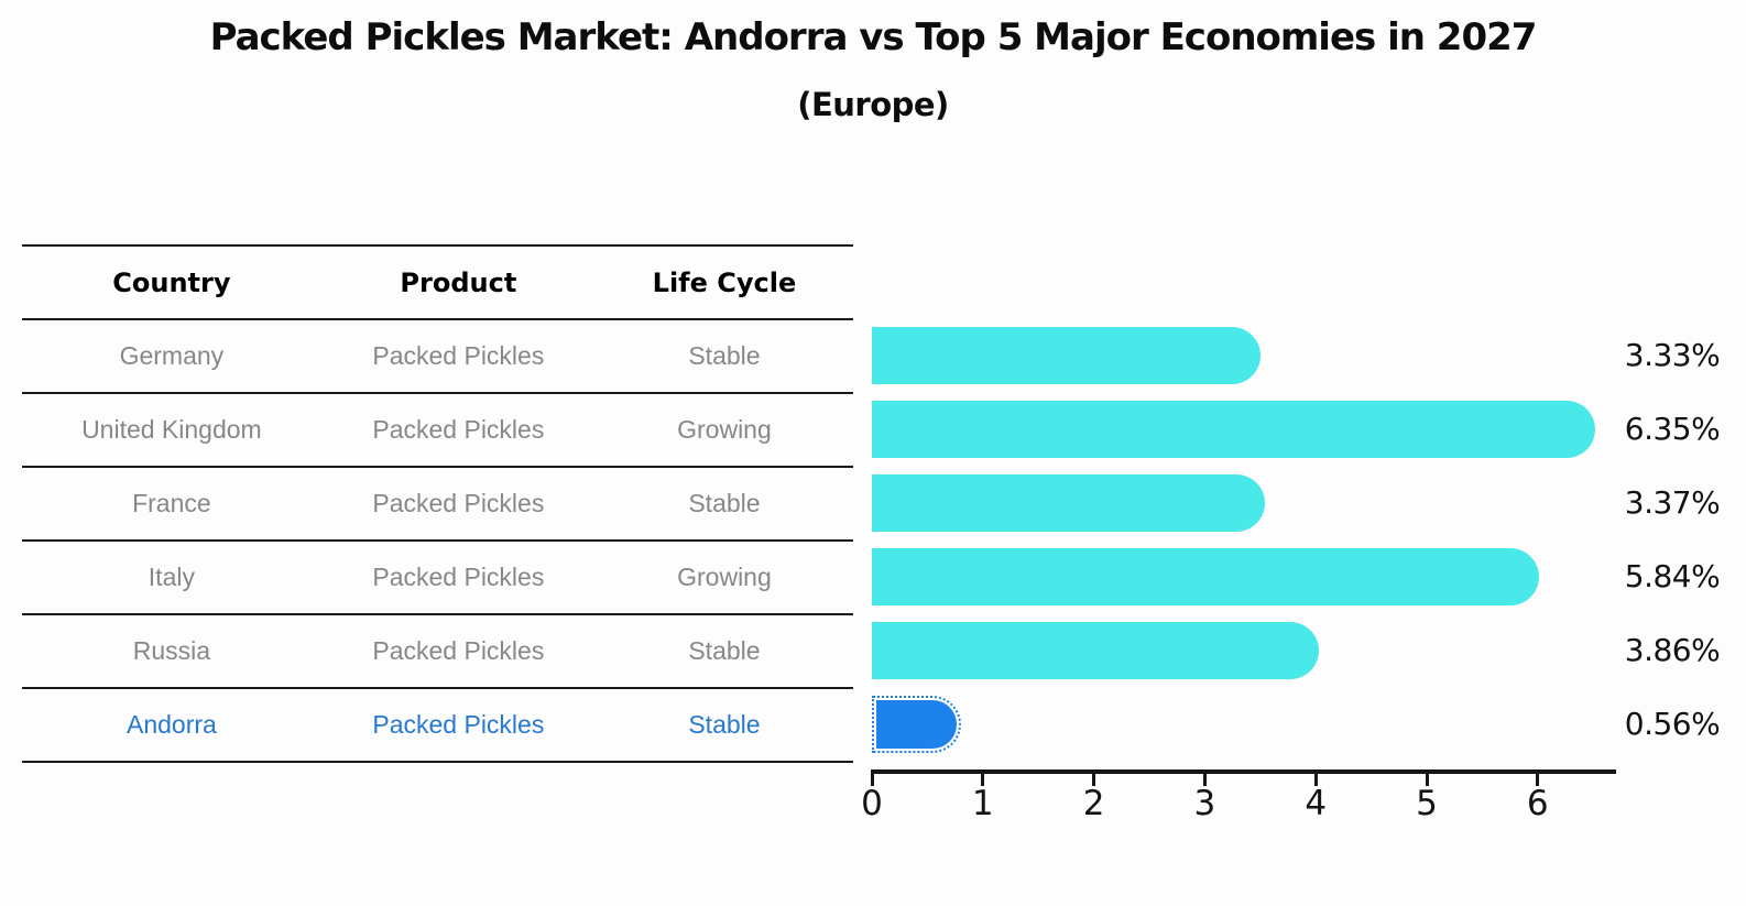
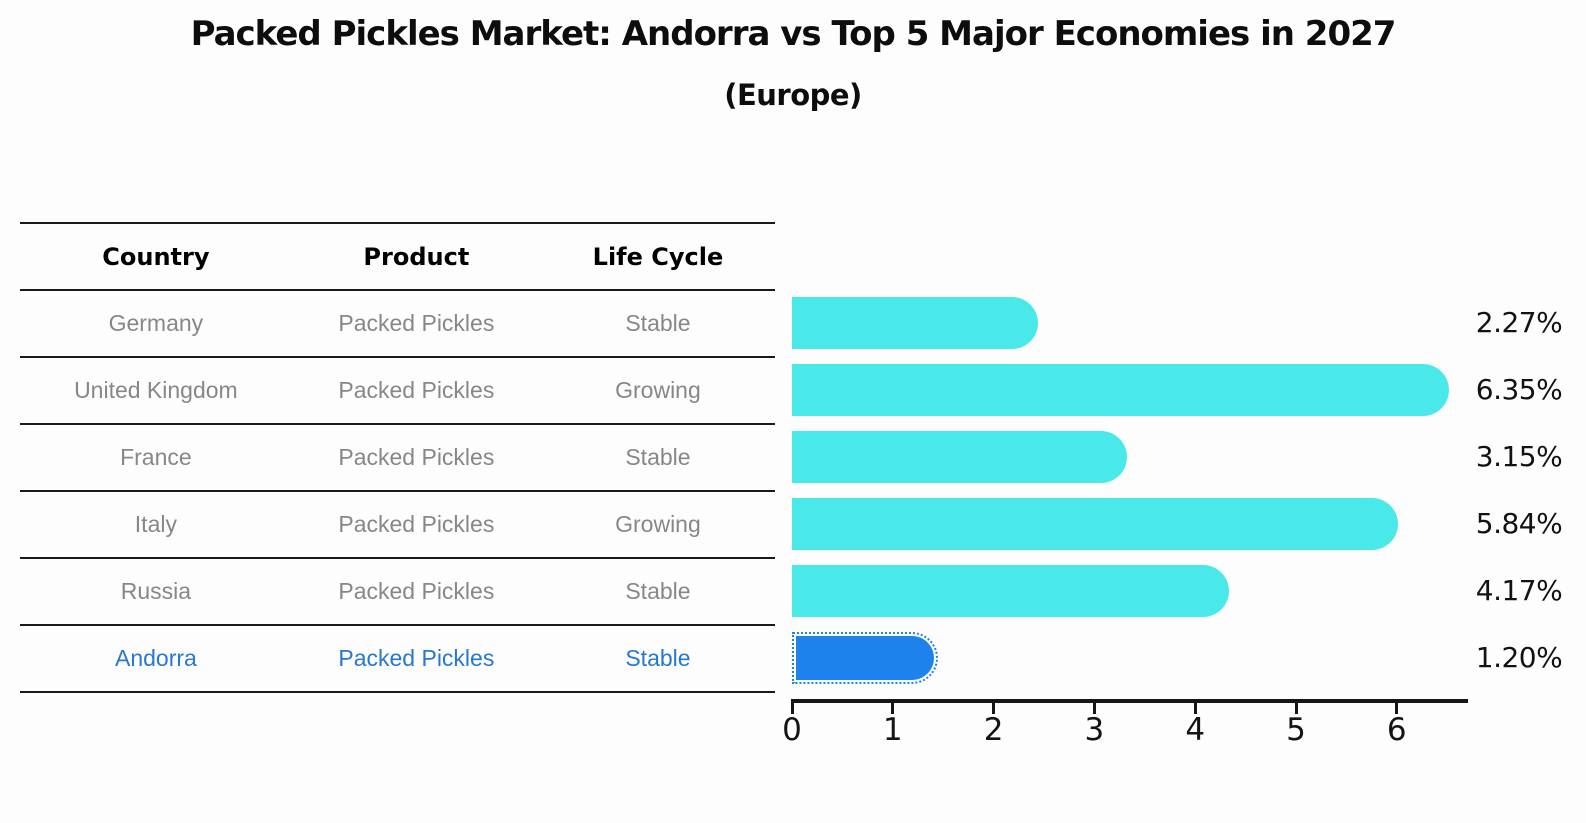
Germany: 3.33% -> 2.27%
France: 3.37% -> 3.15%
Russia: 3.86% -> 4.17%
Andorra: 0.56% -> 1.20%
